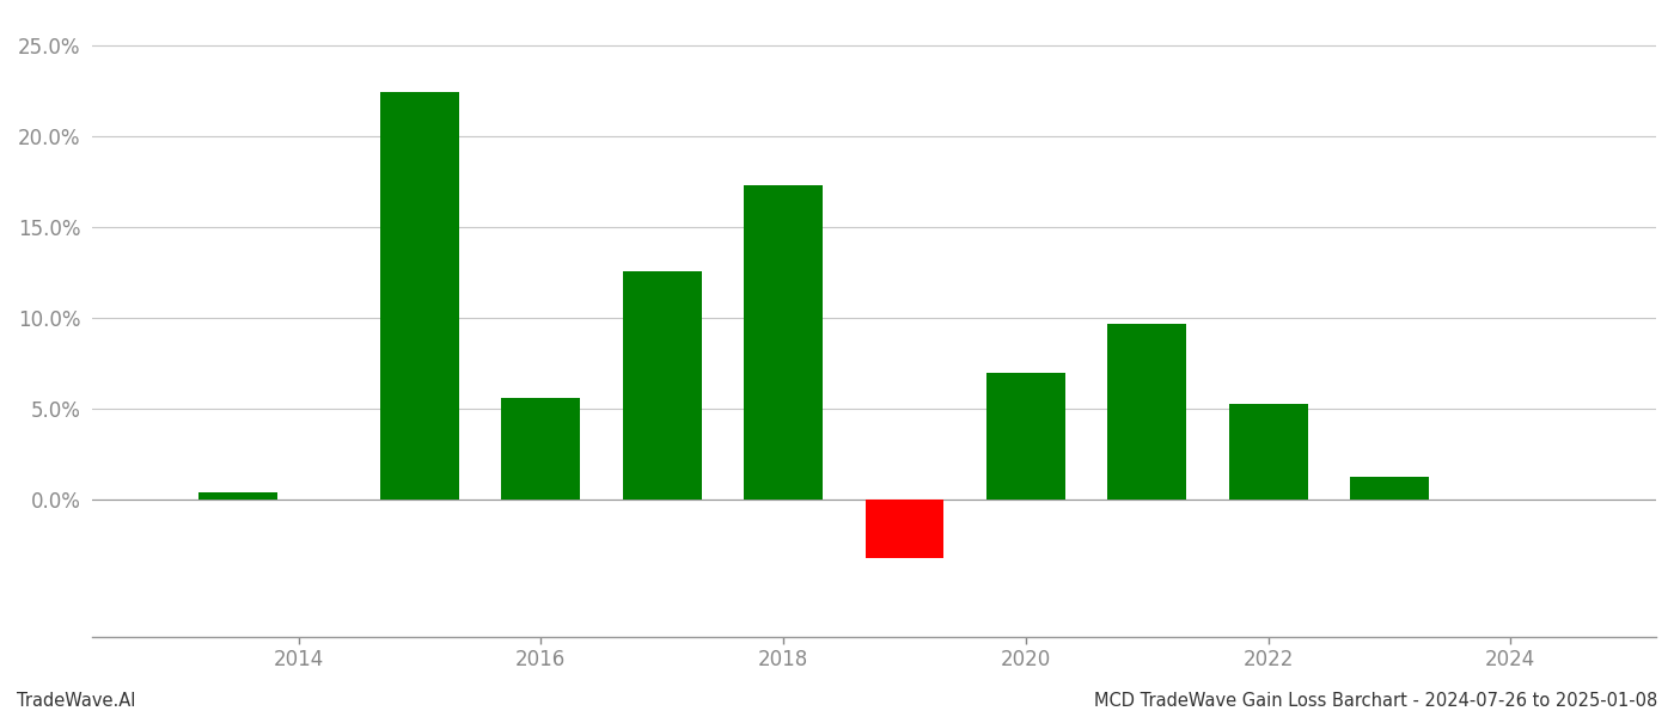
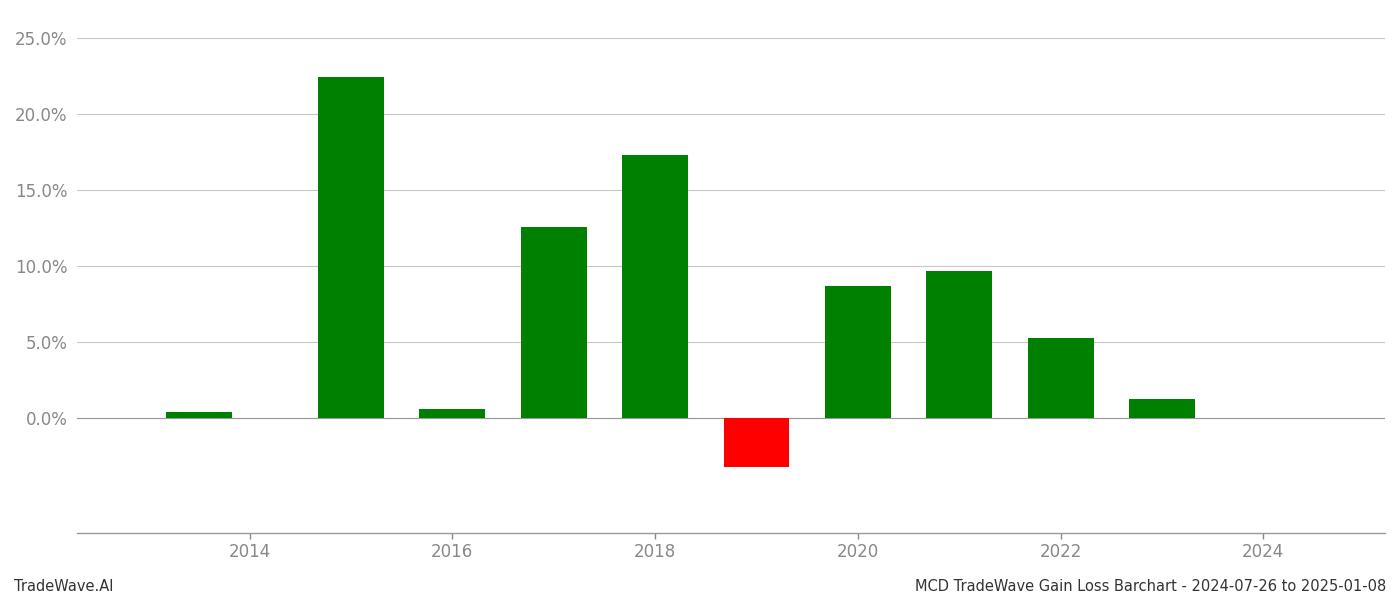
2016: 5.6% -> 0.6%
2020: 7.0% -> 8.7%
